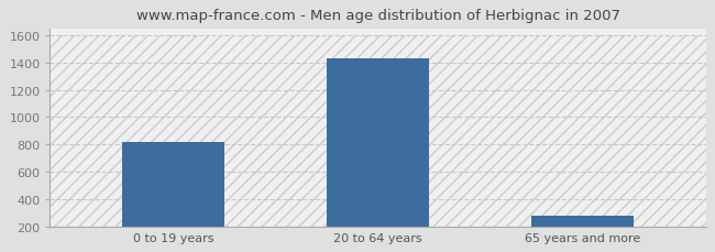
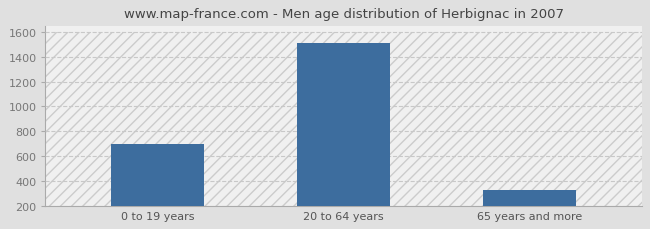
0 to 19 years: 820 -> 700
20 to 64 years: 1430 -> 1510
65 years and more: 280 -> 320
